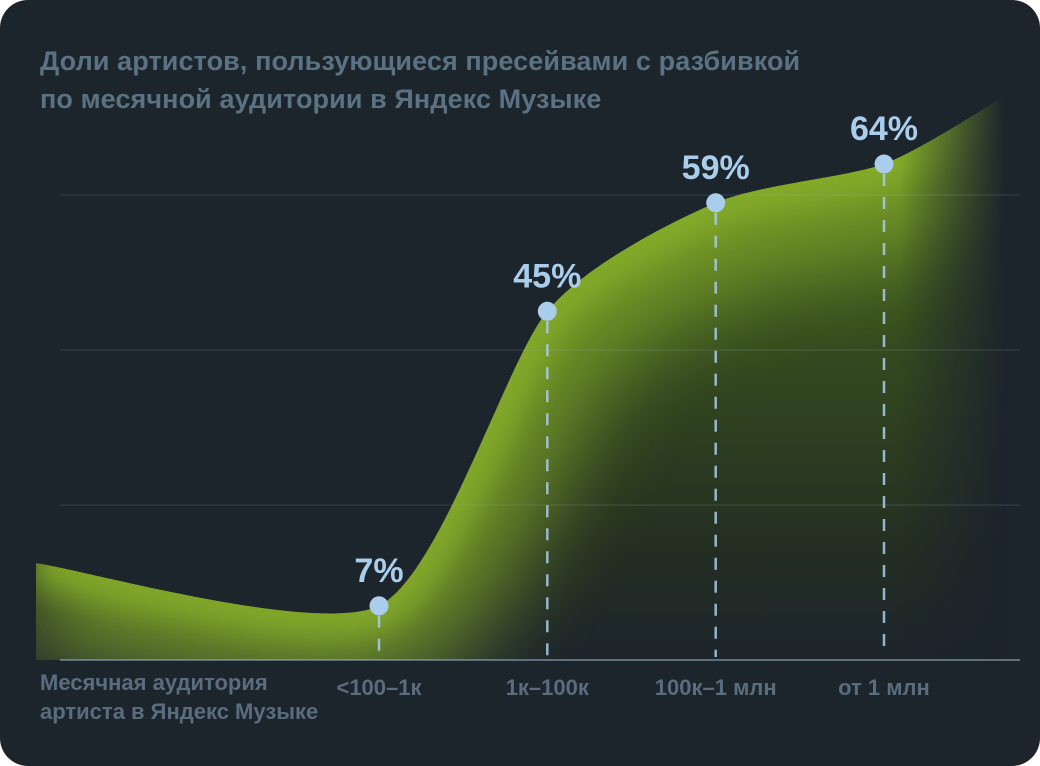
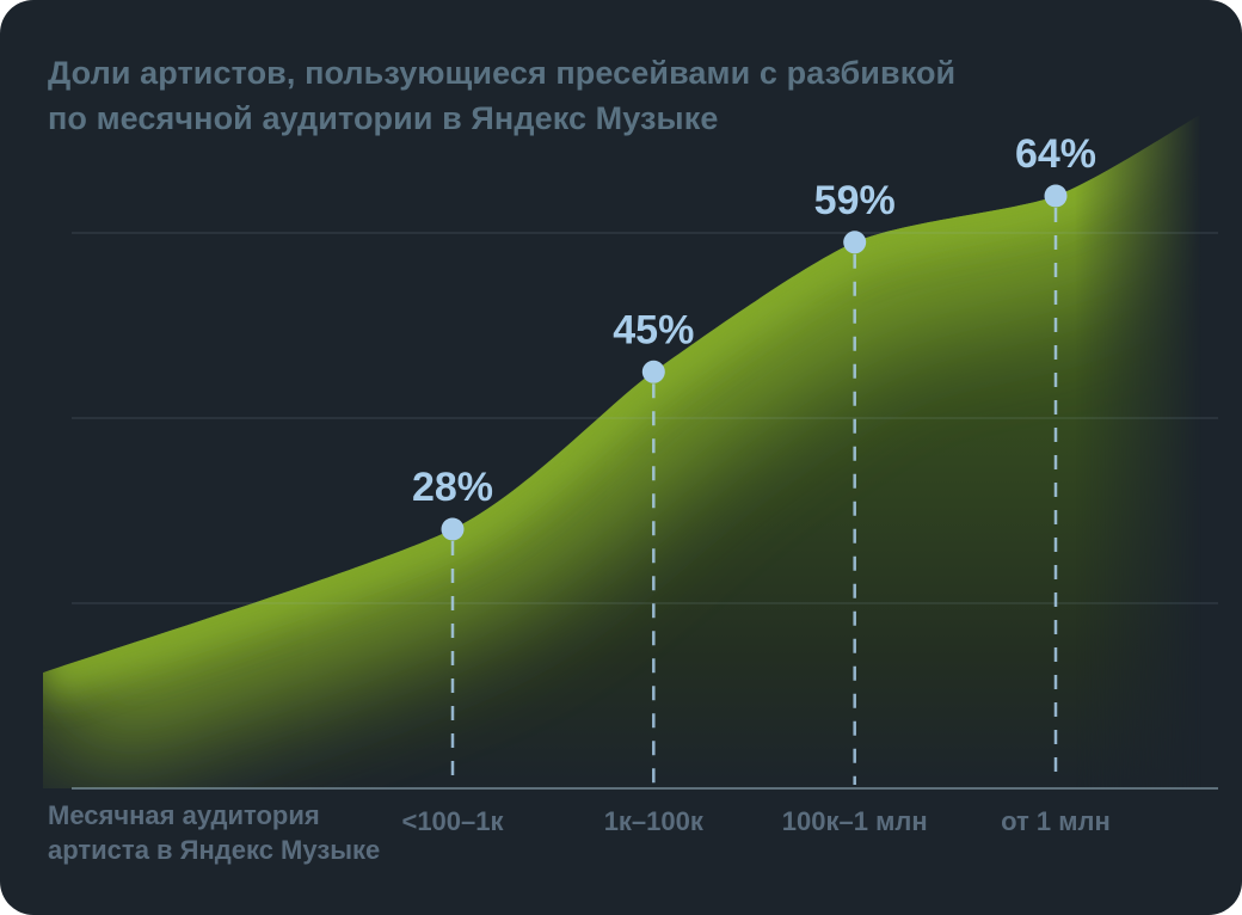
<100–1к: 7% -> 28%
